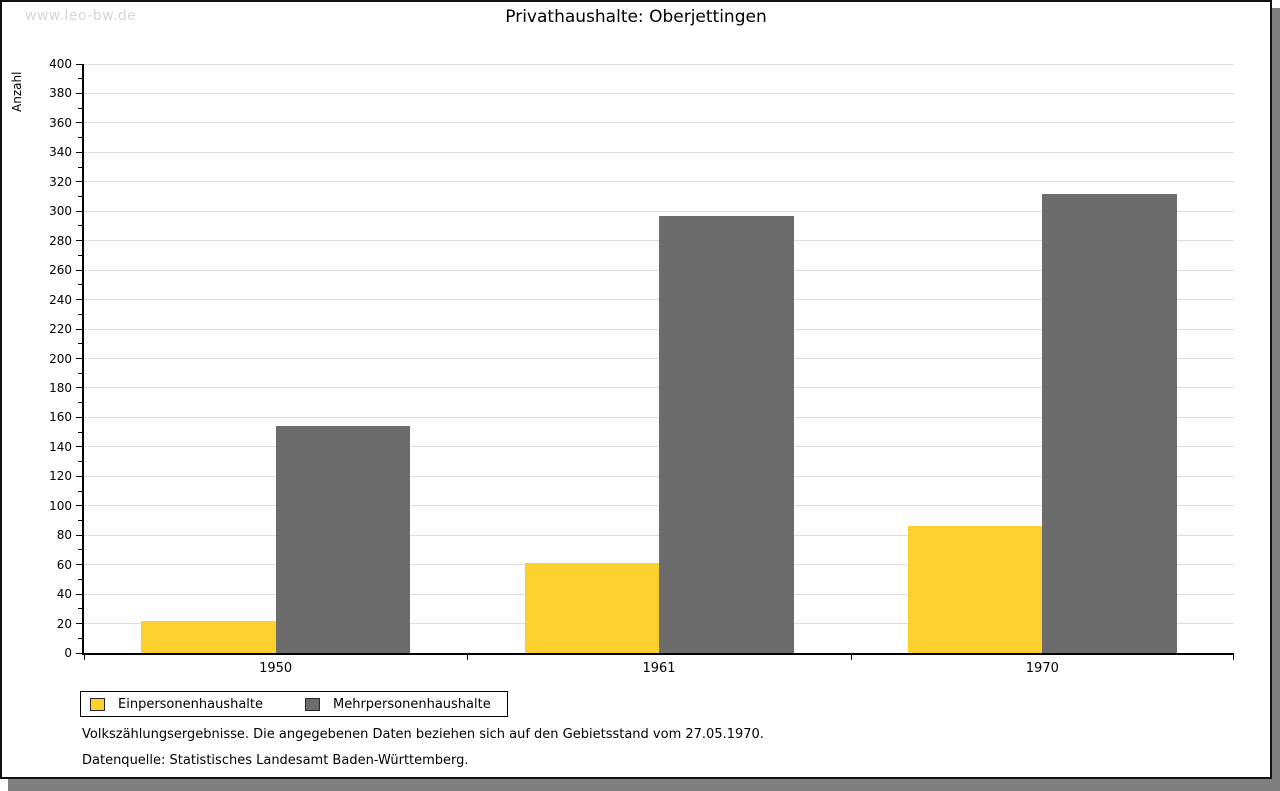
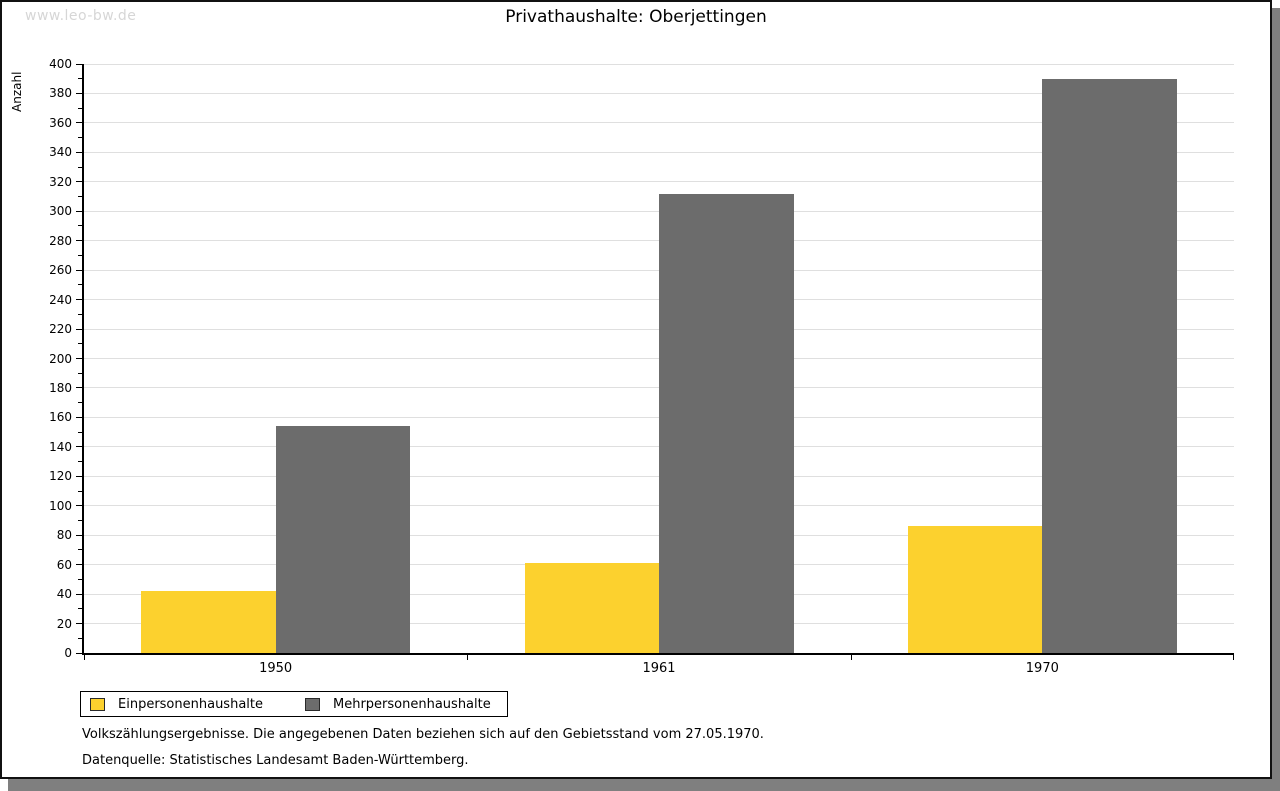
Einpersonenhaushalte/1950: 22 -> 42
Mehrpersonenhaushalte/1961: 297 -> 312
Mehrpersonenhaushalte/1970: 312 -> 390
